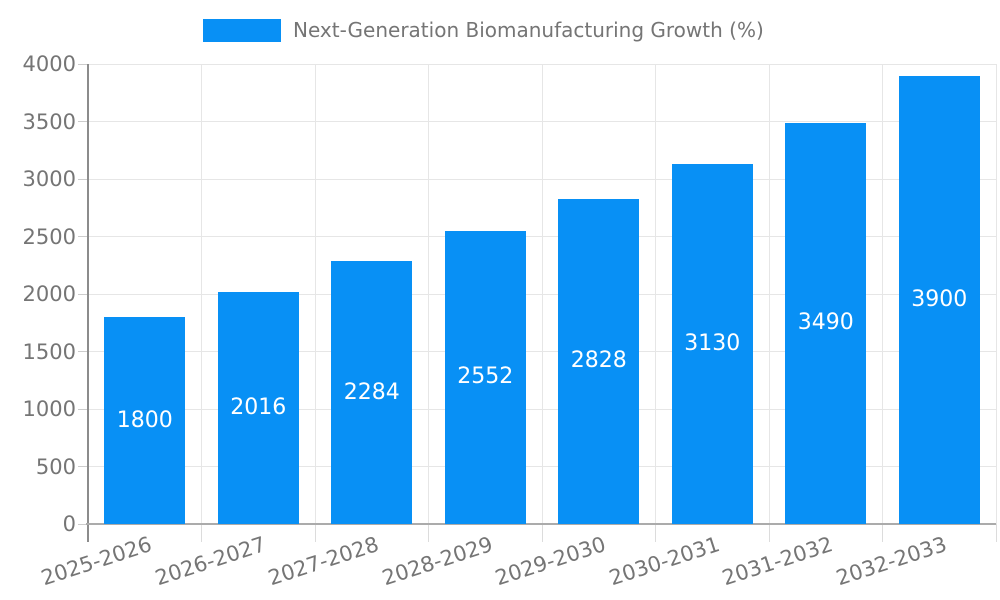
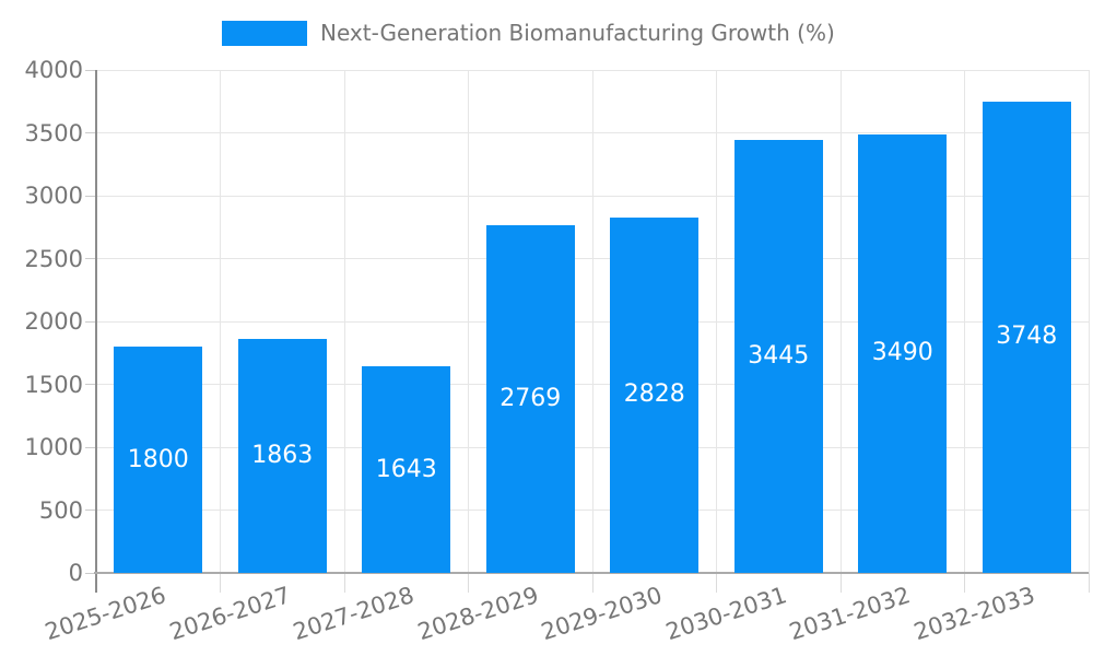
2026-2027: 2016 -> 1863
2027-2028: 2284 -> 1643
2028-2029: 2552 -> 2769
2030-2031: 3130 -> 3445
2032-2033: 3900 -> 3748
